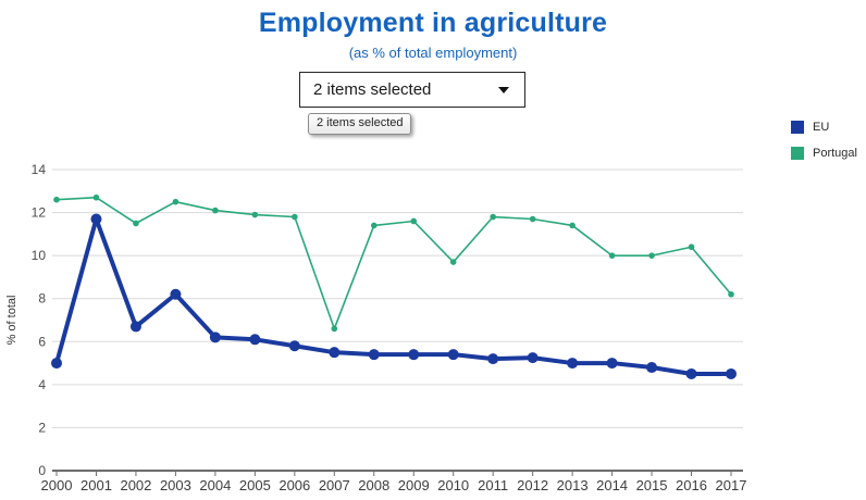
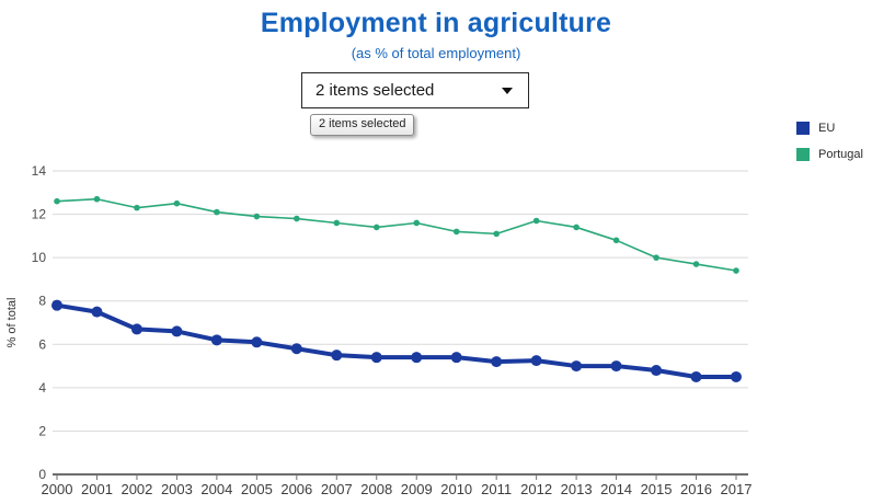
EU/2000: 5.0 -> 7.8
EU/2001: 11.7 -> 7.5
Portugal/2002: 11.5 -> 12.3
EU/2003: 8.2 -> 6.6
Portugal/2007: 6.6 -> 11.6
Portugal/2010: 9.7 -> 11.2
Portugal/2011: 11.8 -> 11.1
Portugal/2014: 10.0 -> 10.8
Portugal/2016: 10.4 -> 9.7
Portugal/2017: 8.2 -> 9.4
